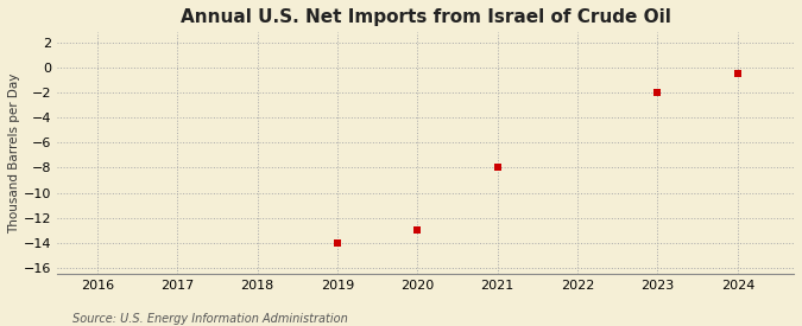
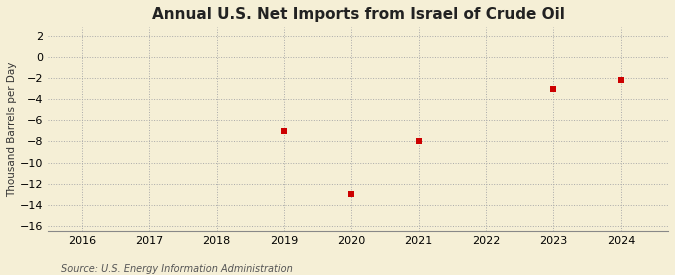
2019: -14.0 -> -7.0
2023: -2.0 -> -3.0
2024: -0.5 -> -2.2
